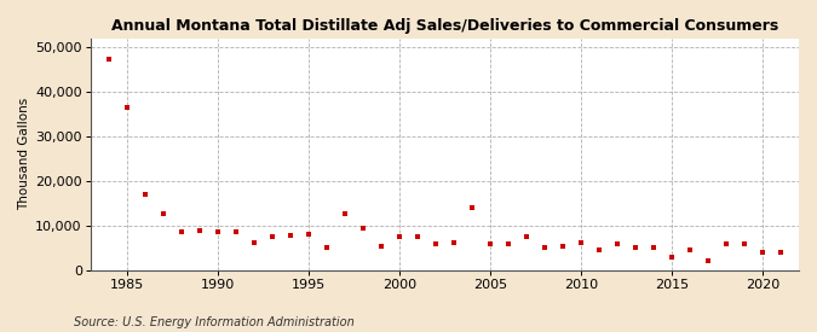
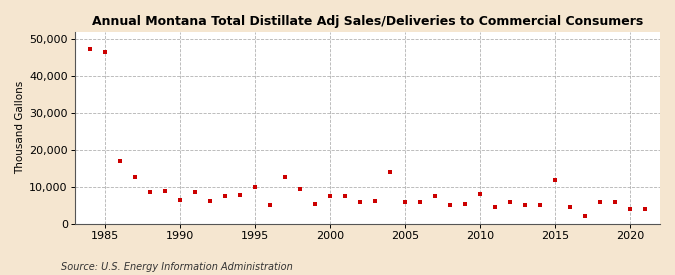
1985: 36,500 -> 46,500
1990: 8,500 -> 6,500
1995: 8,000 -> 10,000
2010: 6,200 -> 8,000
2015: 3,000 -> 12,000
